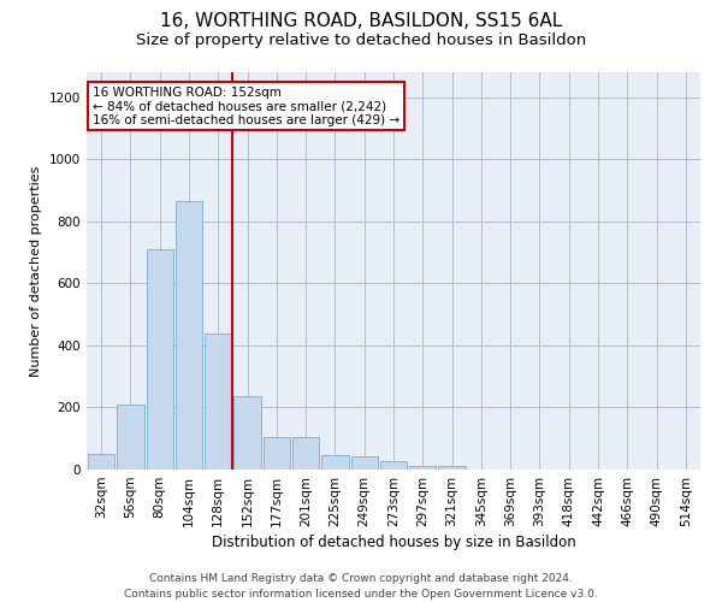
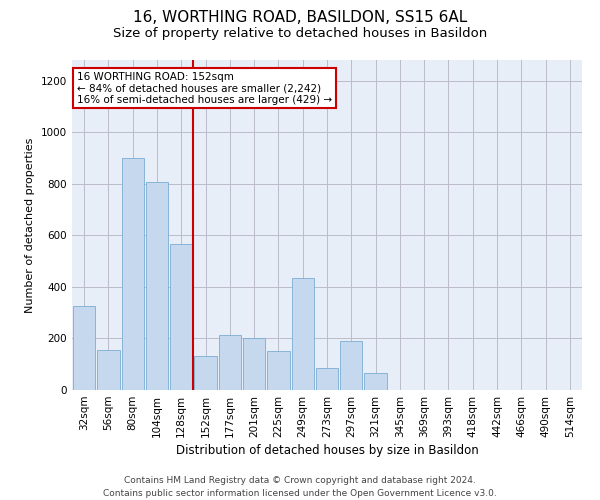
32sqm: 50 -> 325
56sqm: 210 -> 155
80sqm: 710 -> 900
104sqm: 865 -> 805
128sqm: 440 -> 565
152sqm: 235 -> 130
177sqm: 105 -> 215
201sqm: 105 -> 200
225sqm: 48 -> 150
249sqm: 42 -> 435
273sqm: 27 -> 85
297sqm: 10 -> 190
321sqm: 10 -> 65
